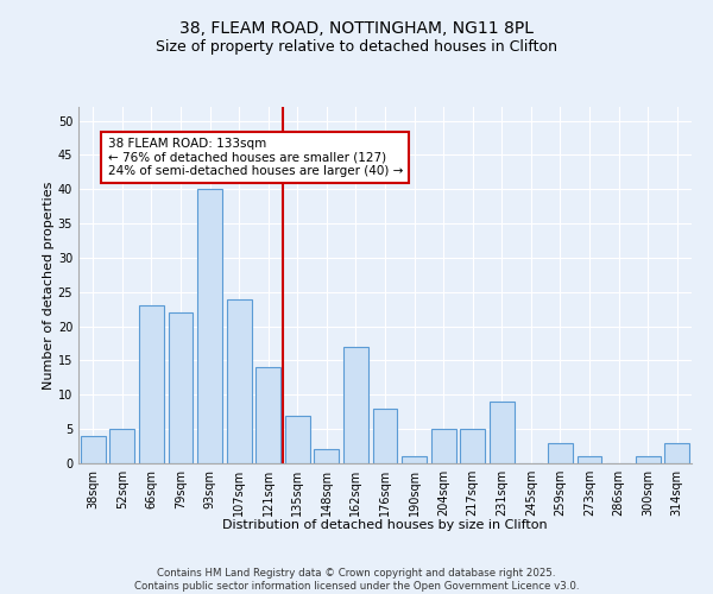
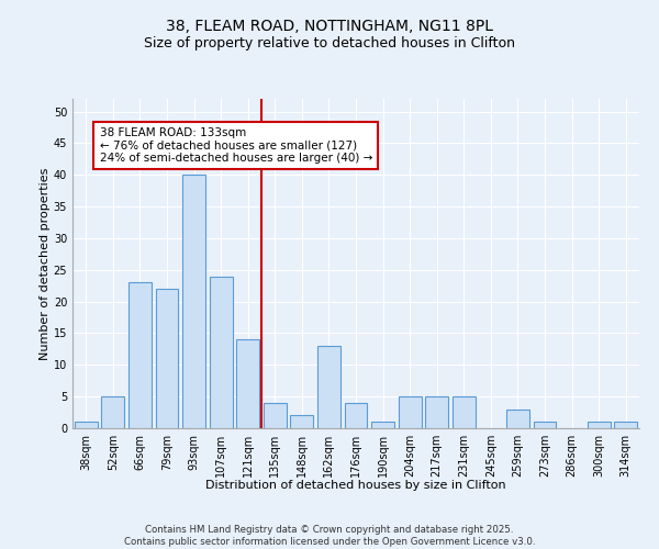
38sqm: 4 -> 1
135sqm: 7 -> 4
162sqm: 17 -> 13
176sqm: 8 -> 4
231sqm: 9 -> 5
314sqm: 3 -> 1
